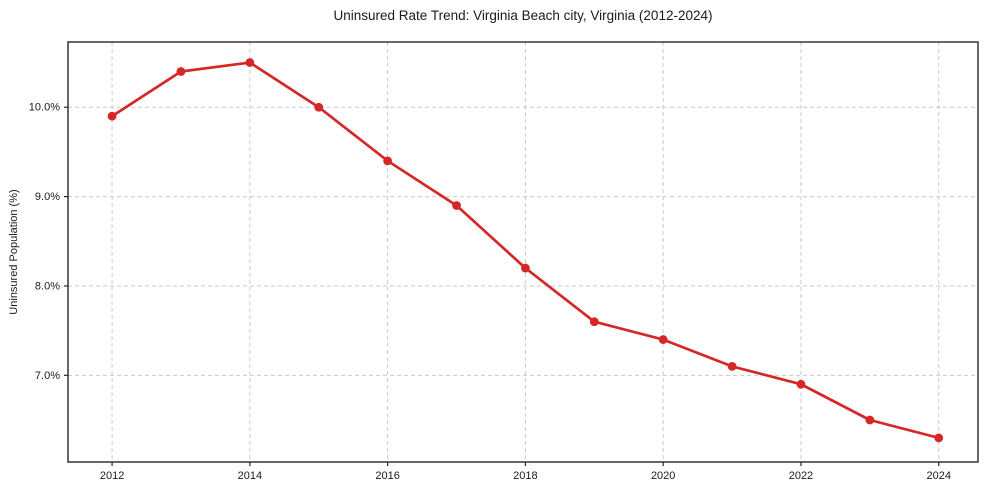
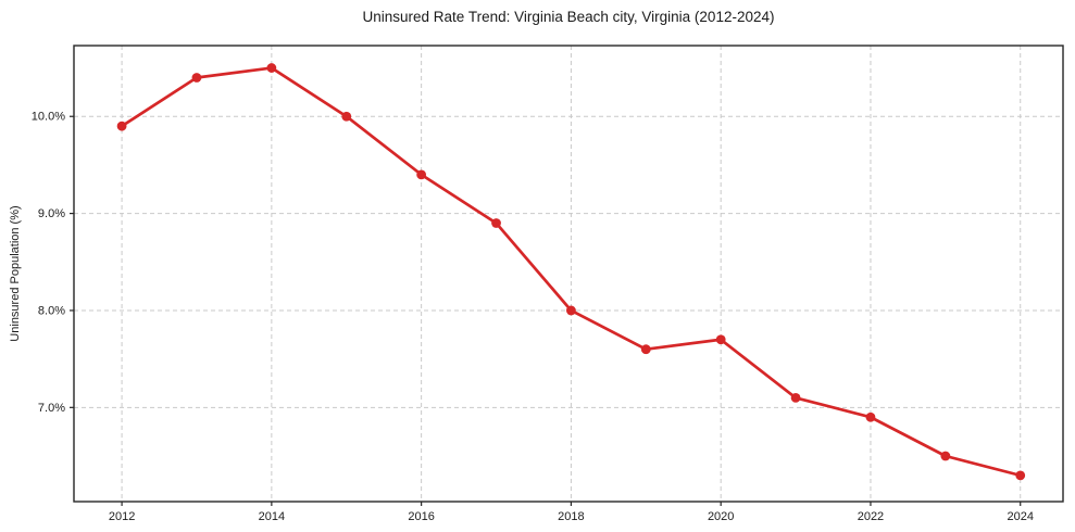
2018: 8.2% -> 8.0%
2020: 7.4% -> 7.7%
